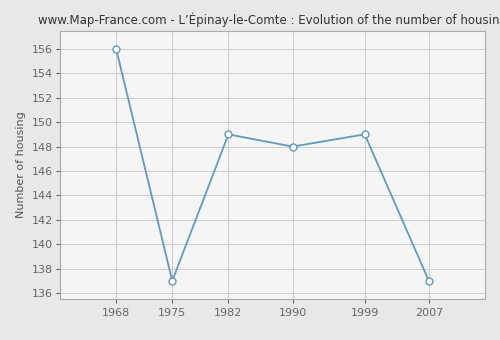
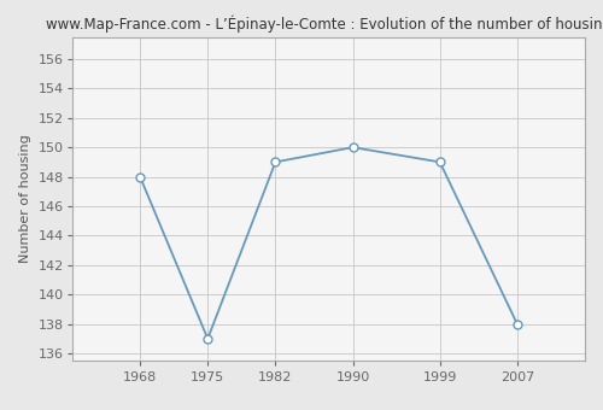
1968: 156 -> 148
1990: 148 -> 150
2007: 137 -> 138
